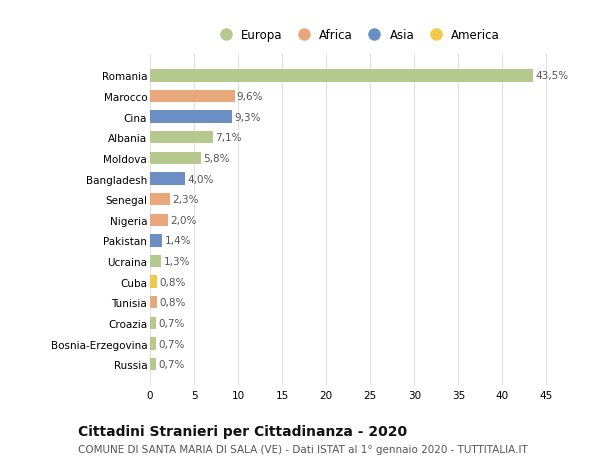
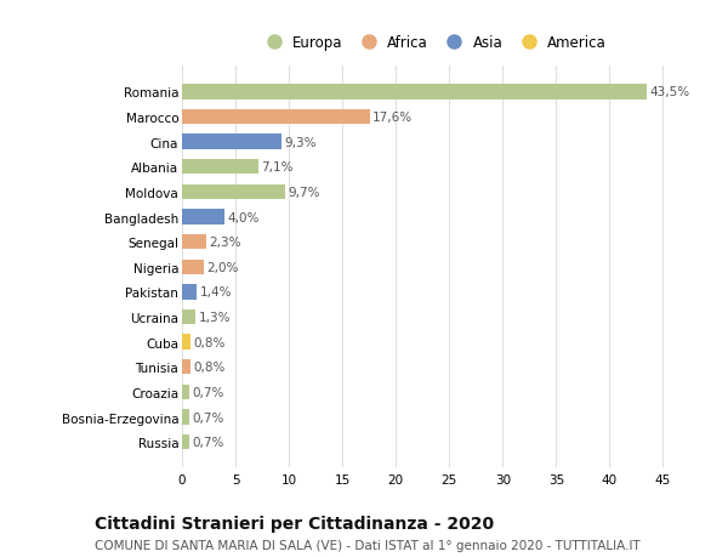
Marocco: 9,6% -> 17,6%
Moldova: 5,8% -> 9,7%
